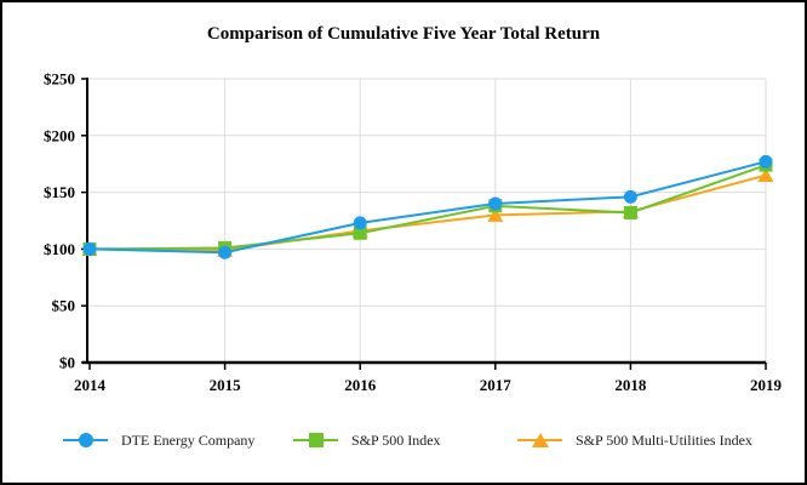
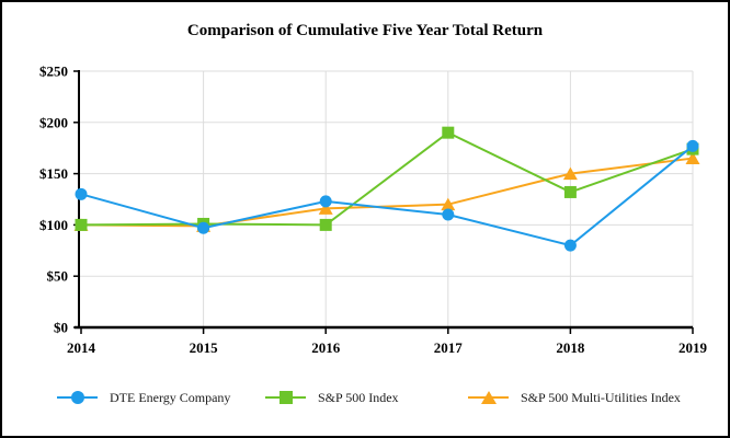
DTE Energy Company/2014: $100 -> $130
S&P 500 Index/2016: $110 -> $100
DTE Energy Company/2017: $140 -> $110
S&P 500 Index/2017: $140 -> $190
S&P 500 Multi-Utilities Index/2017: $130 -> $120
DTE Energy Company/2018: $150 -> $80
S&P 500 Multi-Utilities Index/2018: $130 -> $150
